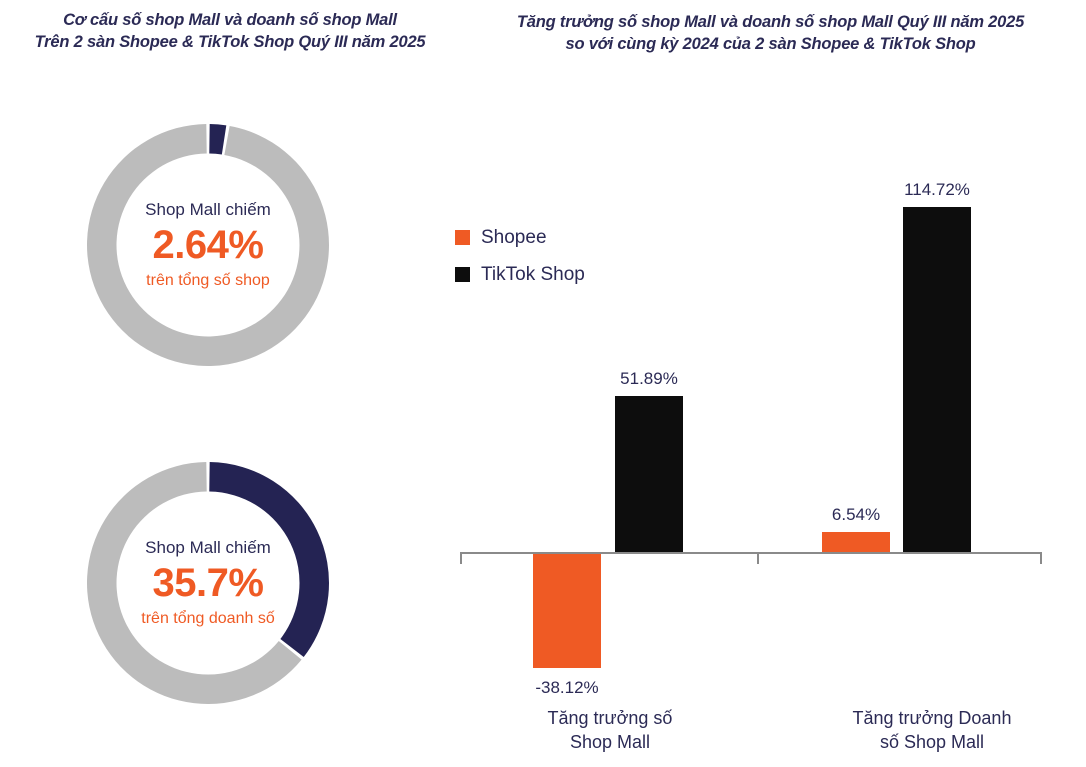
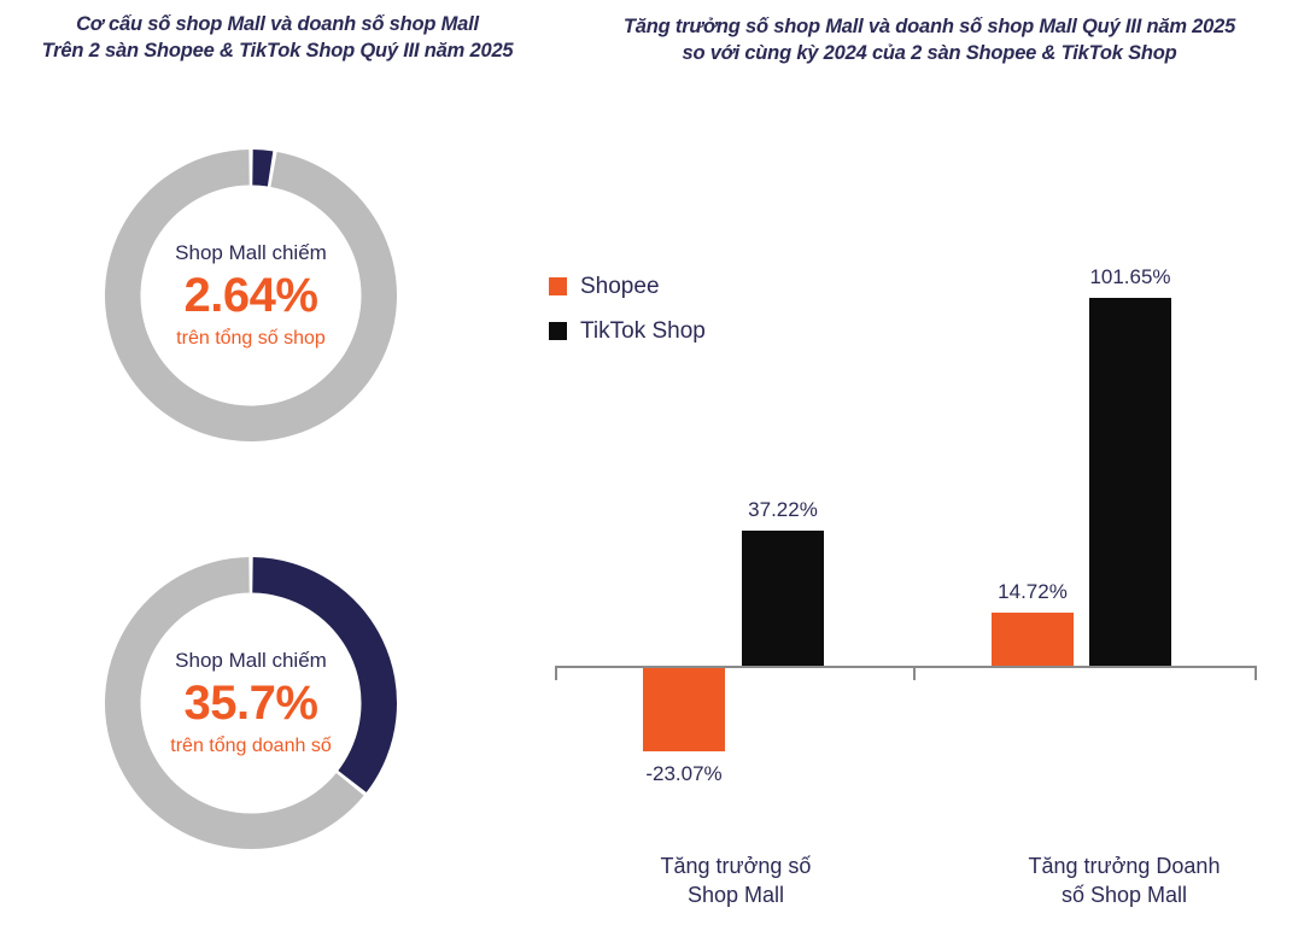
Shopee/Tăng trưởng số Shop Mall: -38.12% -> -23.07%
TikTok Shop/Tăng trưởng số Shop Mall: 51.89% -> 37.22%
Shopee/Tăng trưởng Doanh số Shop Mall: 6.54% -> 14.72%
TikTok Shop/Tăng trưởng Doanh số Shop Mall: 114.72% -> 101.65%
